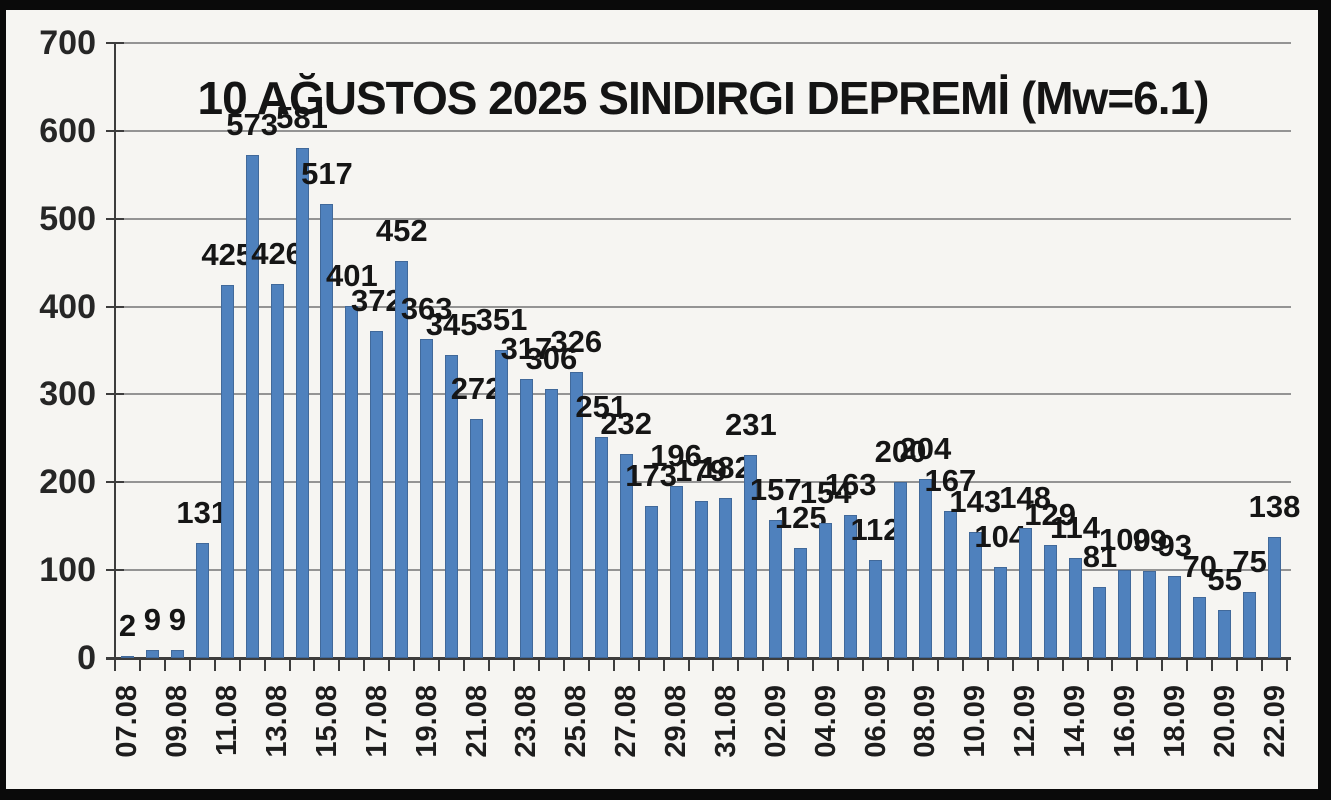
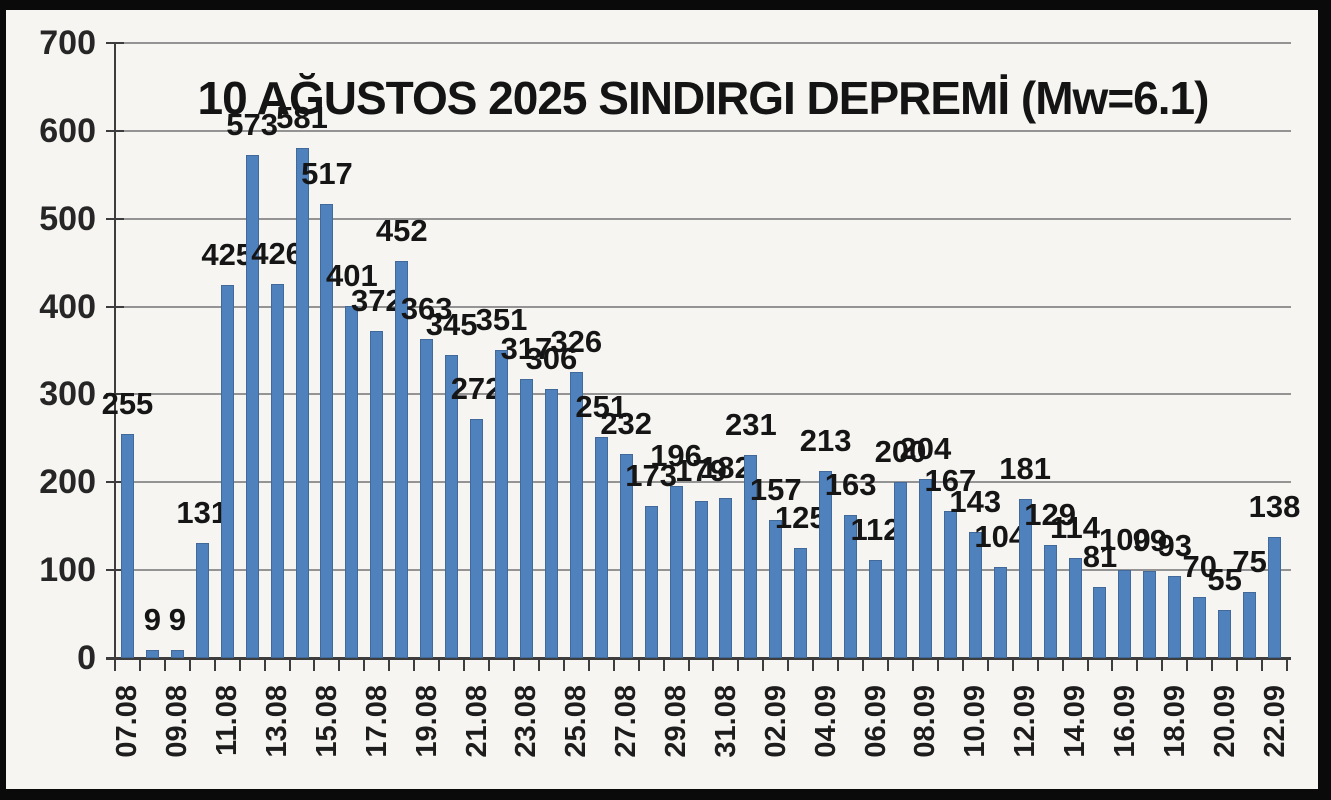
07.08: 2 -> 255
04.09: 154 -> 213
12.09: 148 -> 181
